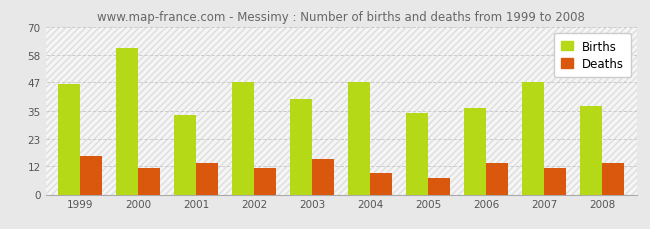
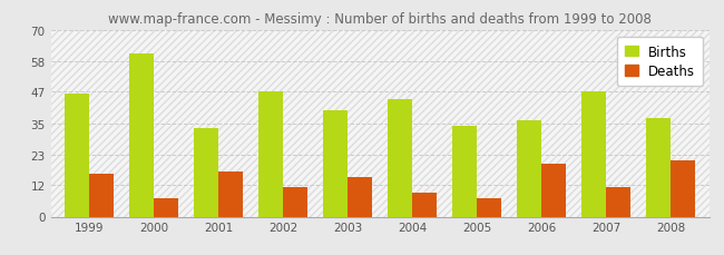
Deaths/2000: 11 -> 7
Deaths/2001: 13 -> 17
Births/2004: 47 -> 44
Deaths/2006: 13 -> 20
Deaths/2008: 13 -> 21
